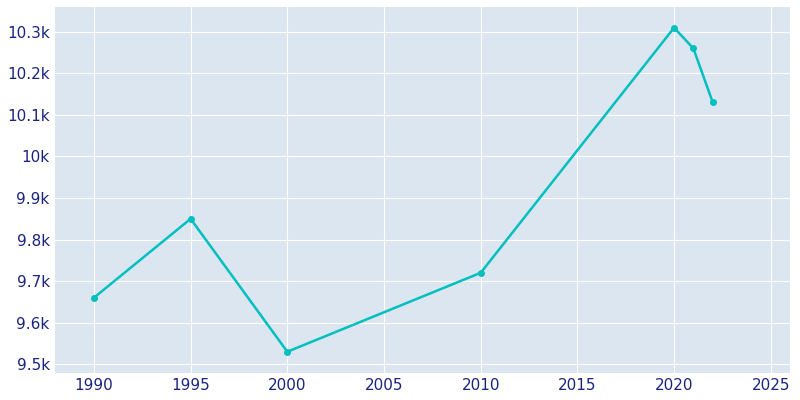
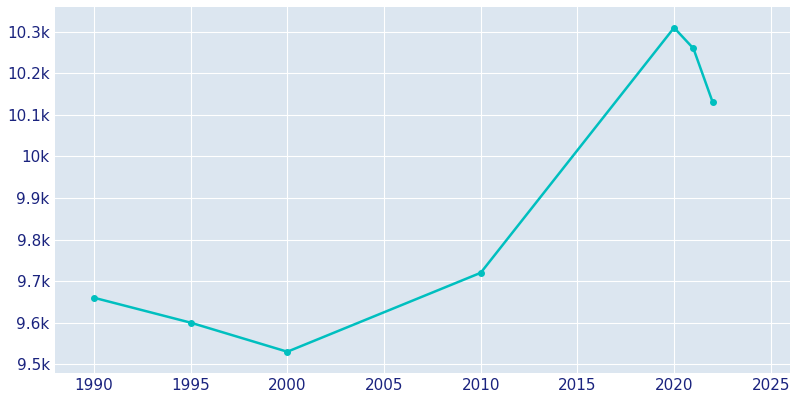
1995: 9.85k -> 9.60k
